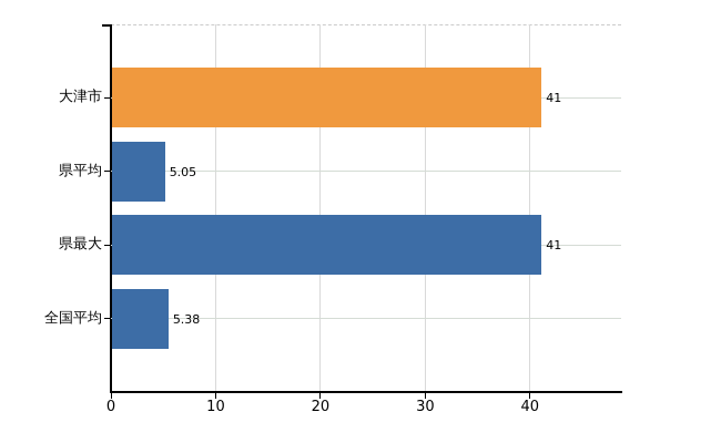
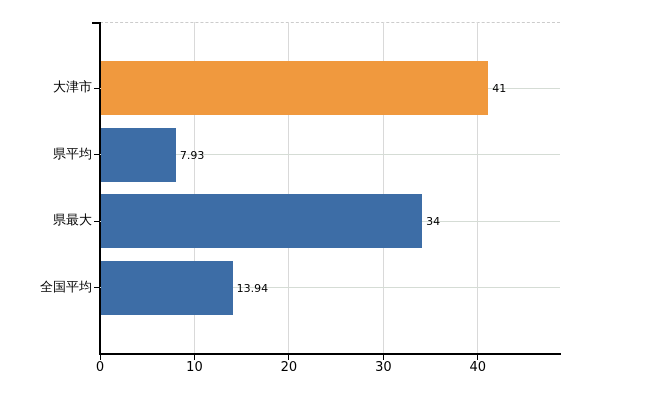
県平均: 5.05 -> 7.93
県最大: 41 -> 34
全国平均: 5.38 -> 13.94
